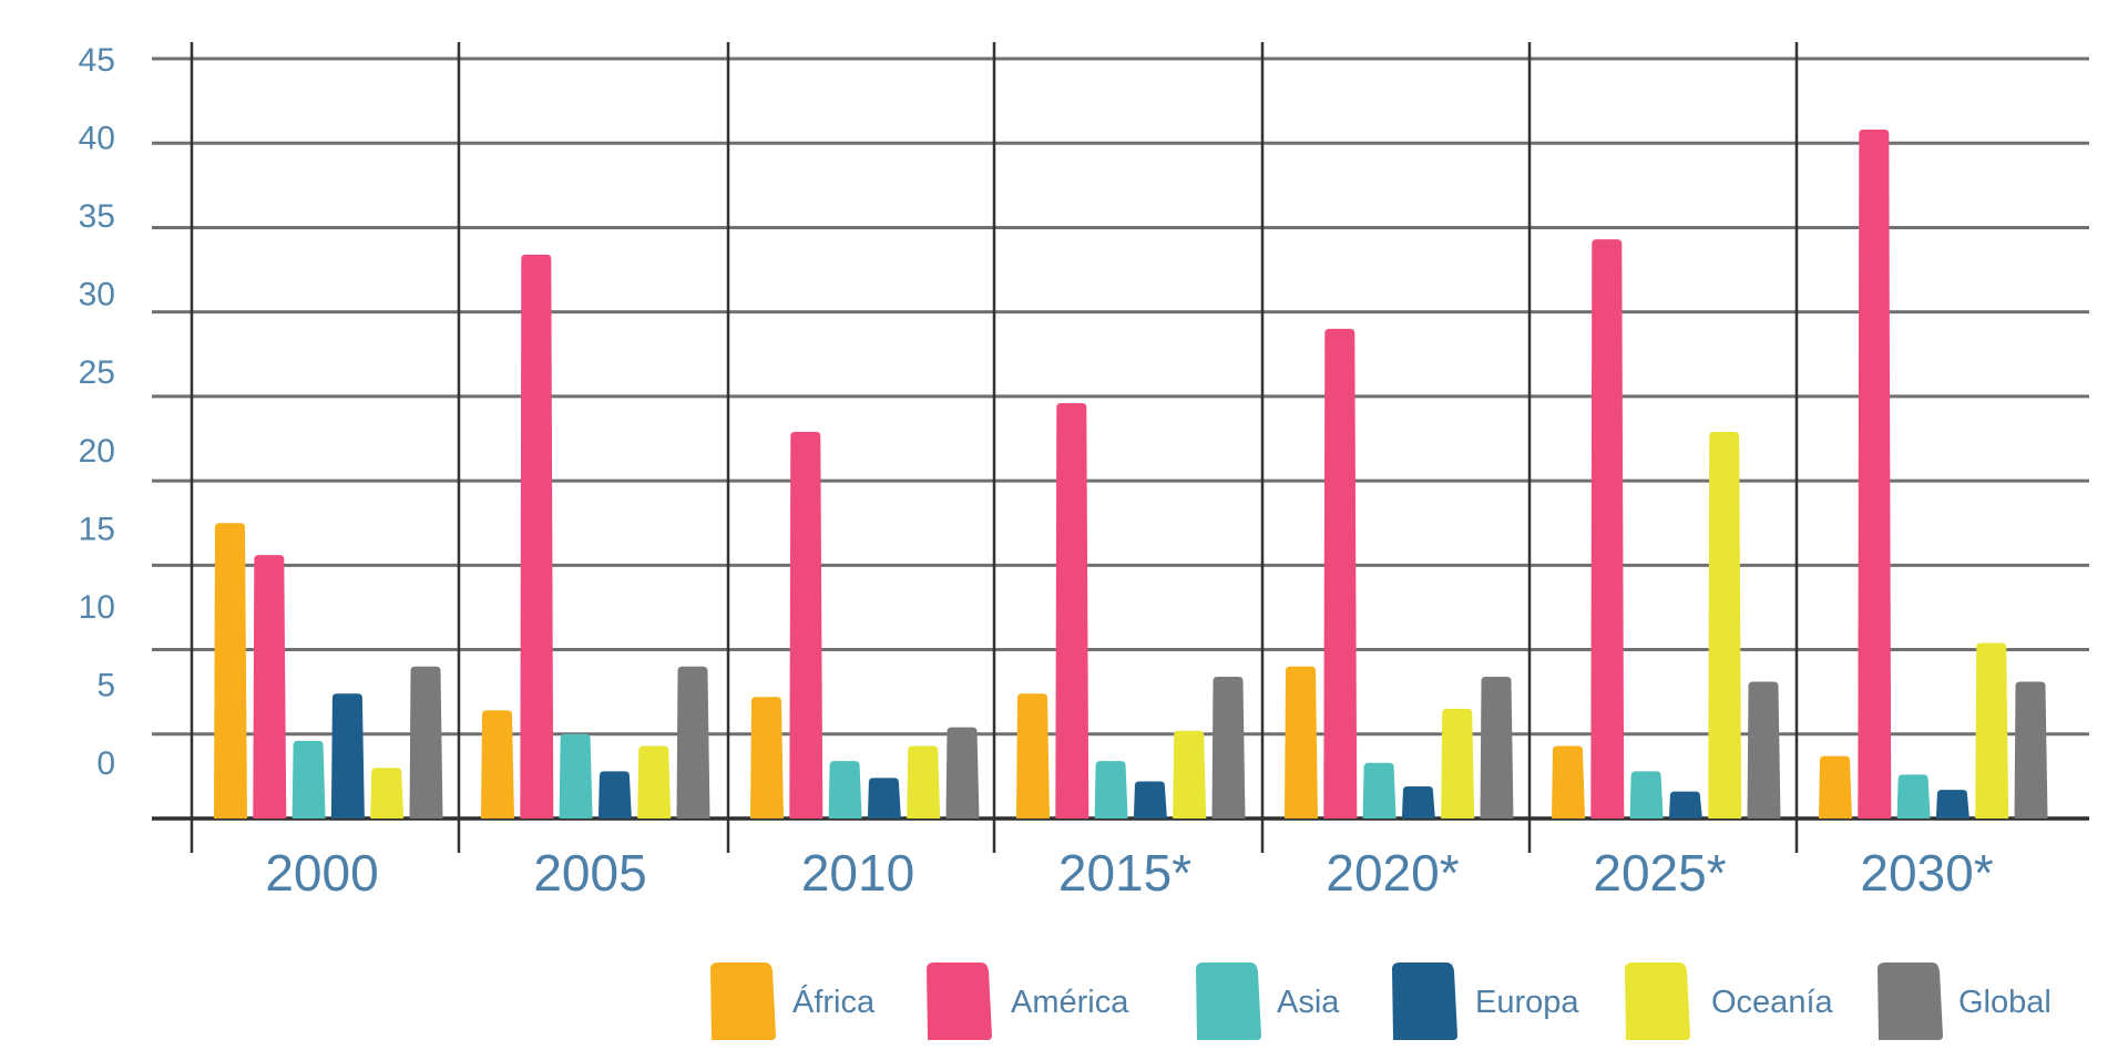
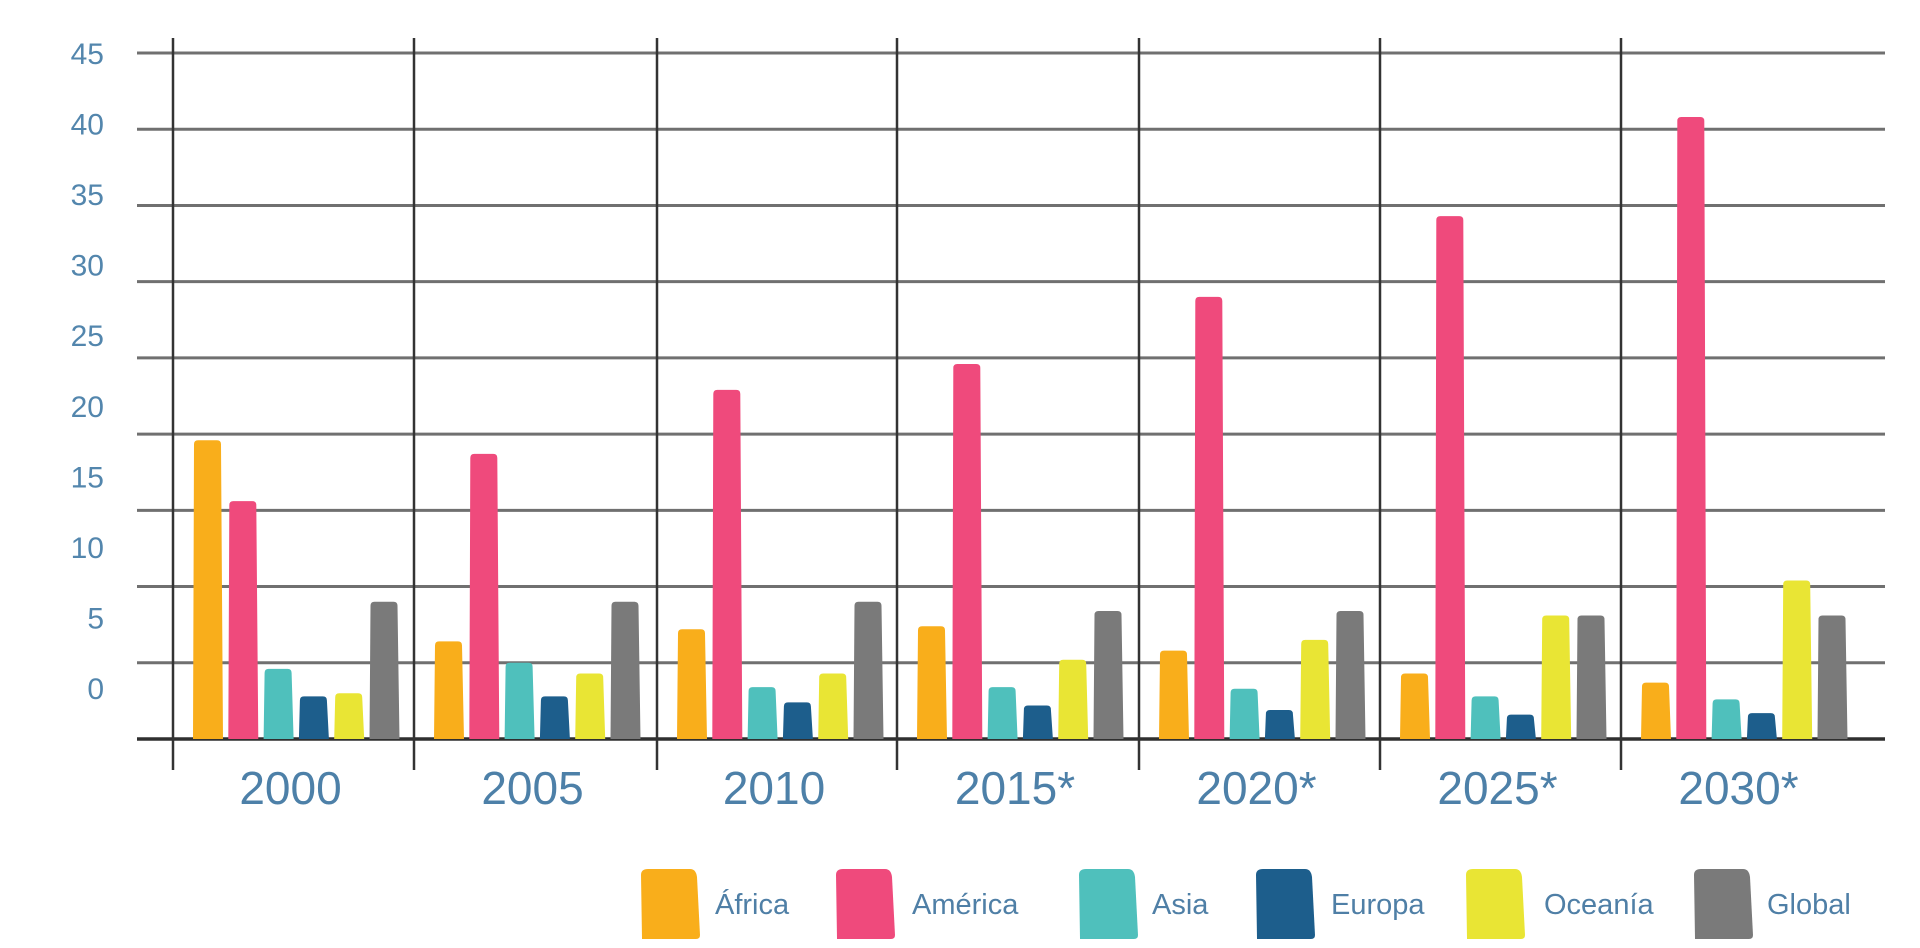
África/2000: 17.5 -> 19.6
Europa/2000: 7.4 -> 2.8
América/2005: 33.4 -> 18.7
Global/2010: 5.4 -> 9.0
África/2020*: 9.0 -> 5.8
Oceanía/2025*: 22.9 -> 8.1
